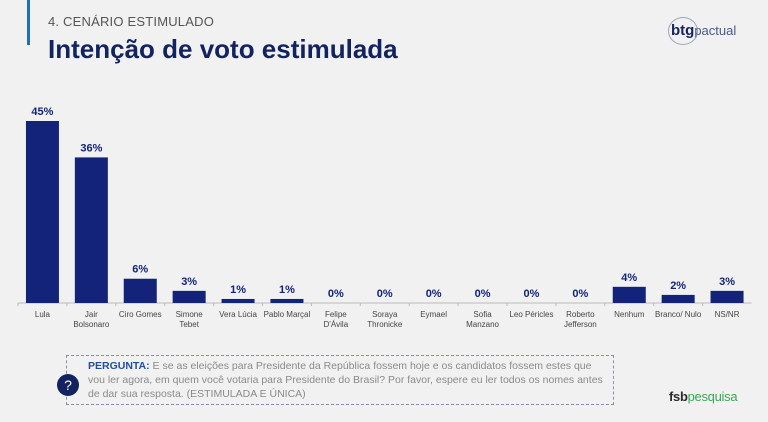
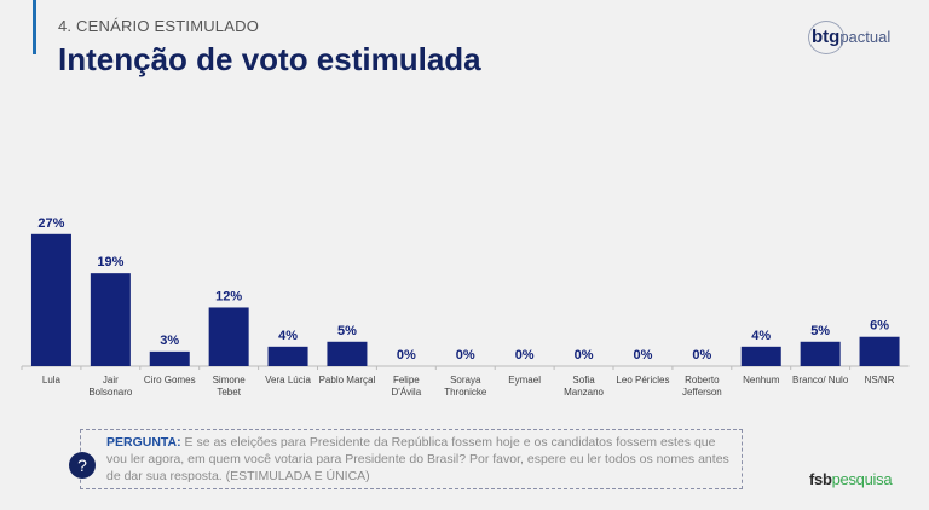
Lula: 45% -> 27%
Jair Bolsonaro: 36% -> 19%
Ciro Gomes: 6% -> 3%
Simone Tebet: 3% -> 12%
Vera Lúcia: 1% -> 4%
Pablo Marçal: 1% -> 5%
Branco/ Nulo: 2% -> 5%
NS/NR: 3% -> 6%
